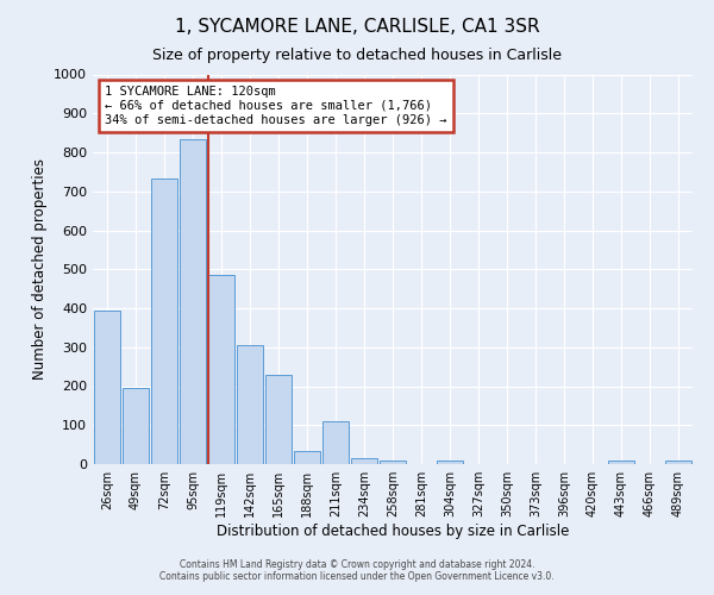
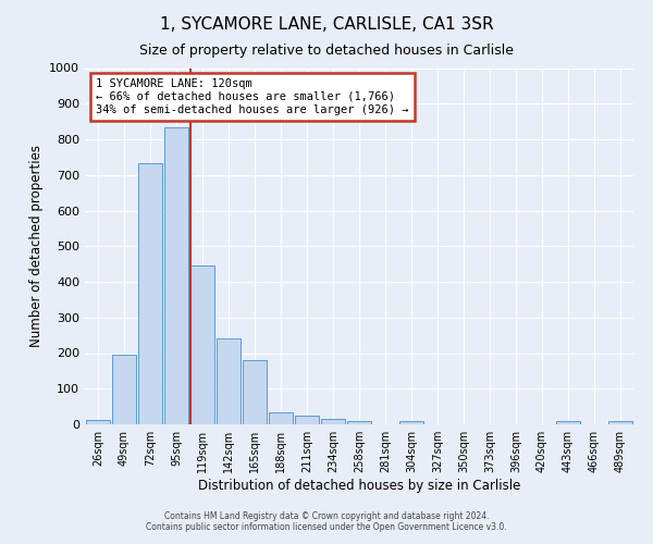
26sqm: 395 -> 13
119sqm: 485 -> 447
142sqm: 305 -> 242
165sqm: 230 -> 179
211sqm: 110 -> 23
